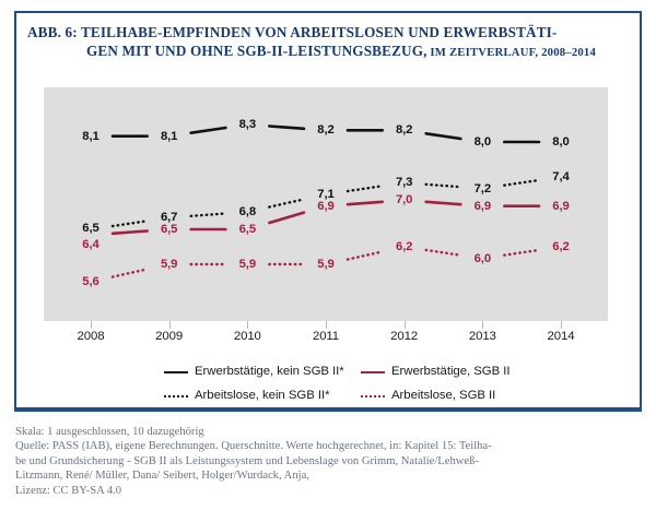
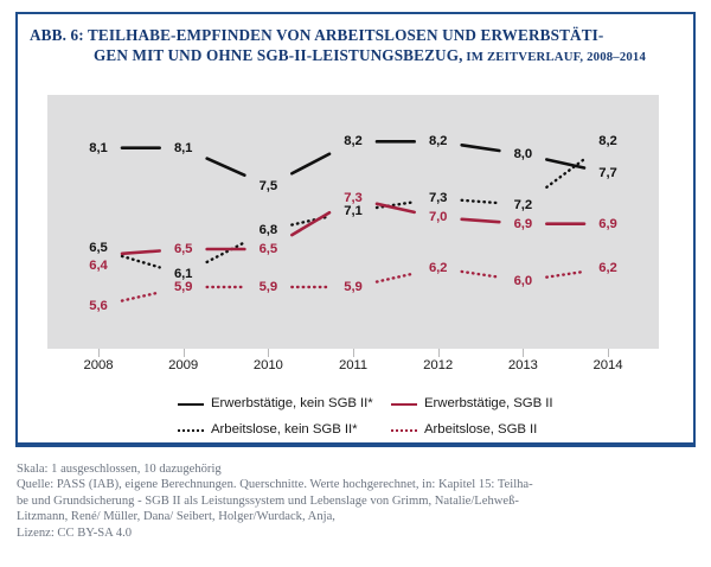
Arbeitslose, kein SGB II*/2009: 6,7 -> 6,1
Erwerbstätige, kein SGB II*/2010: 8,3 -> 7,5
Erwerbstätige, SGB II/2011: 6,9 -> 7,3
Erwerbstätige, kein SGB II*/2014: 8,0 -> 7,7
Arbeitslose, kein SGB II*/2014: 7,4 -> 8,2
